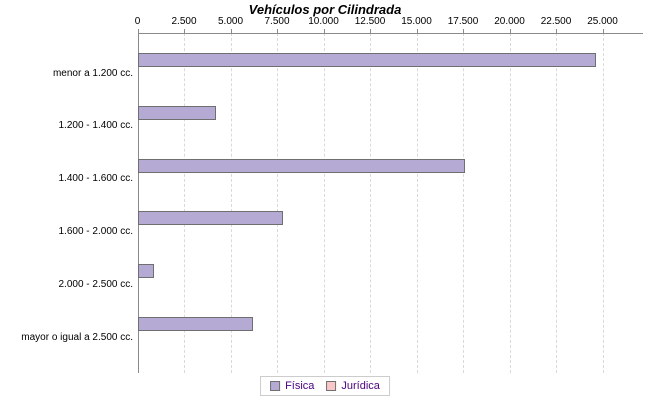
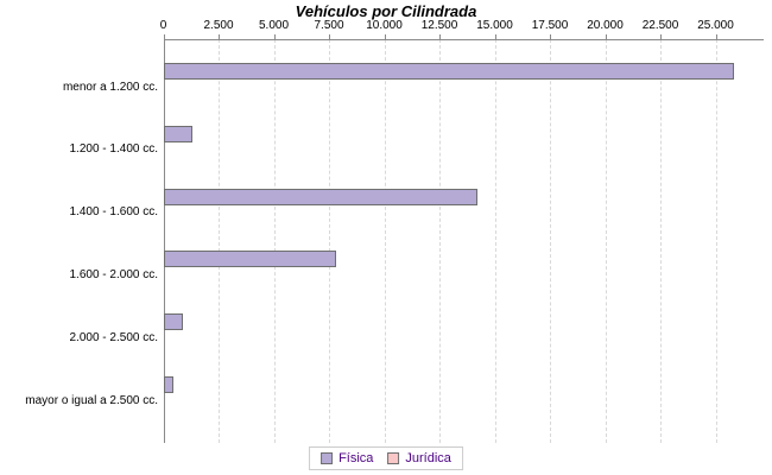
Física/menor a 1.200 cc.: 24600 -> 25800
Física/1.200 - 1.400 cc.: 4200 -> 1300
Física/1.400 - 1.600 cc.: 17600 -> 14200
Física/mayor o igual a 2.500 cc.: 6200 -> 400
